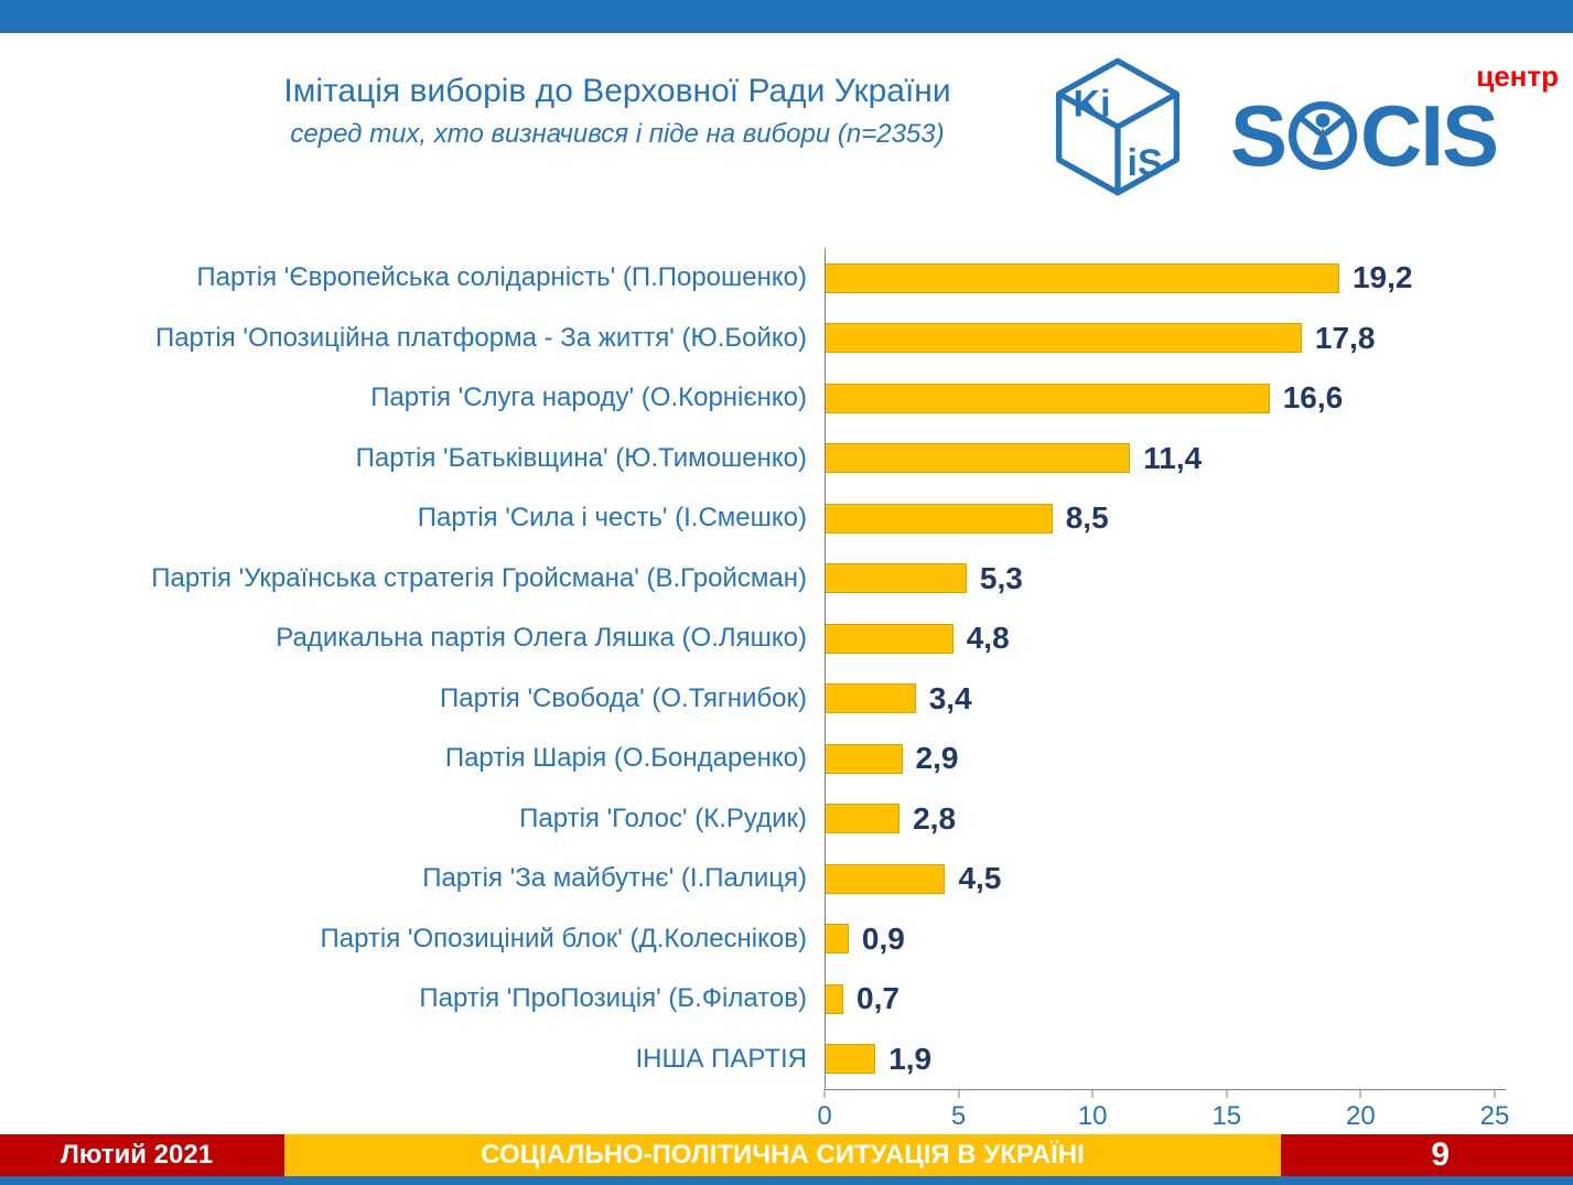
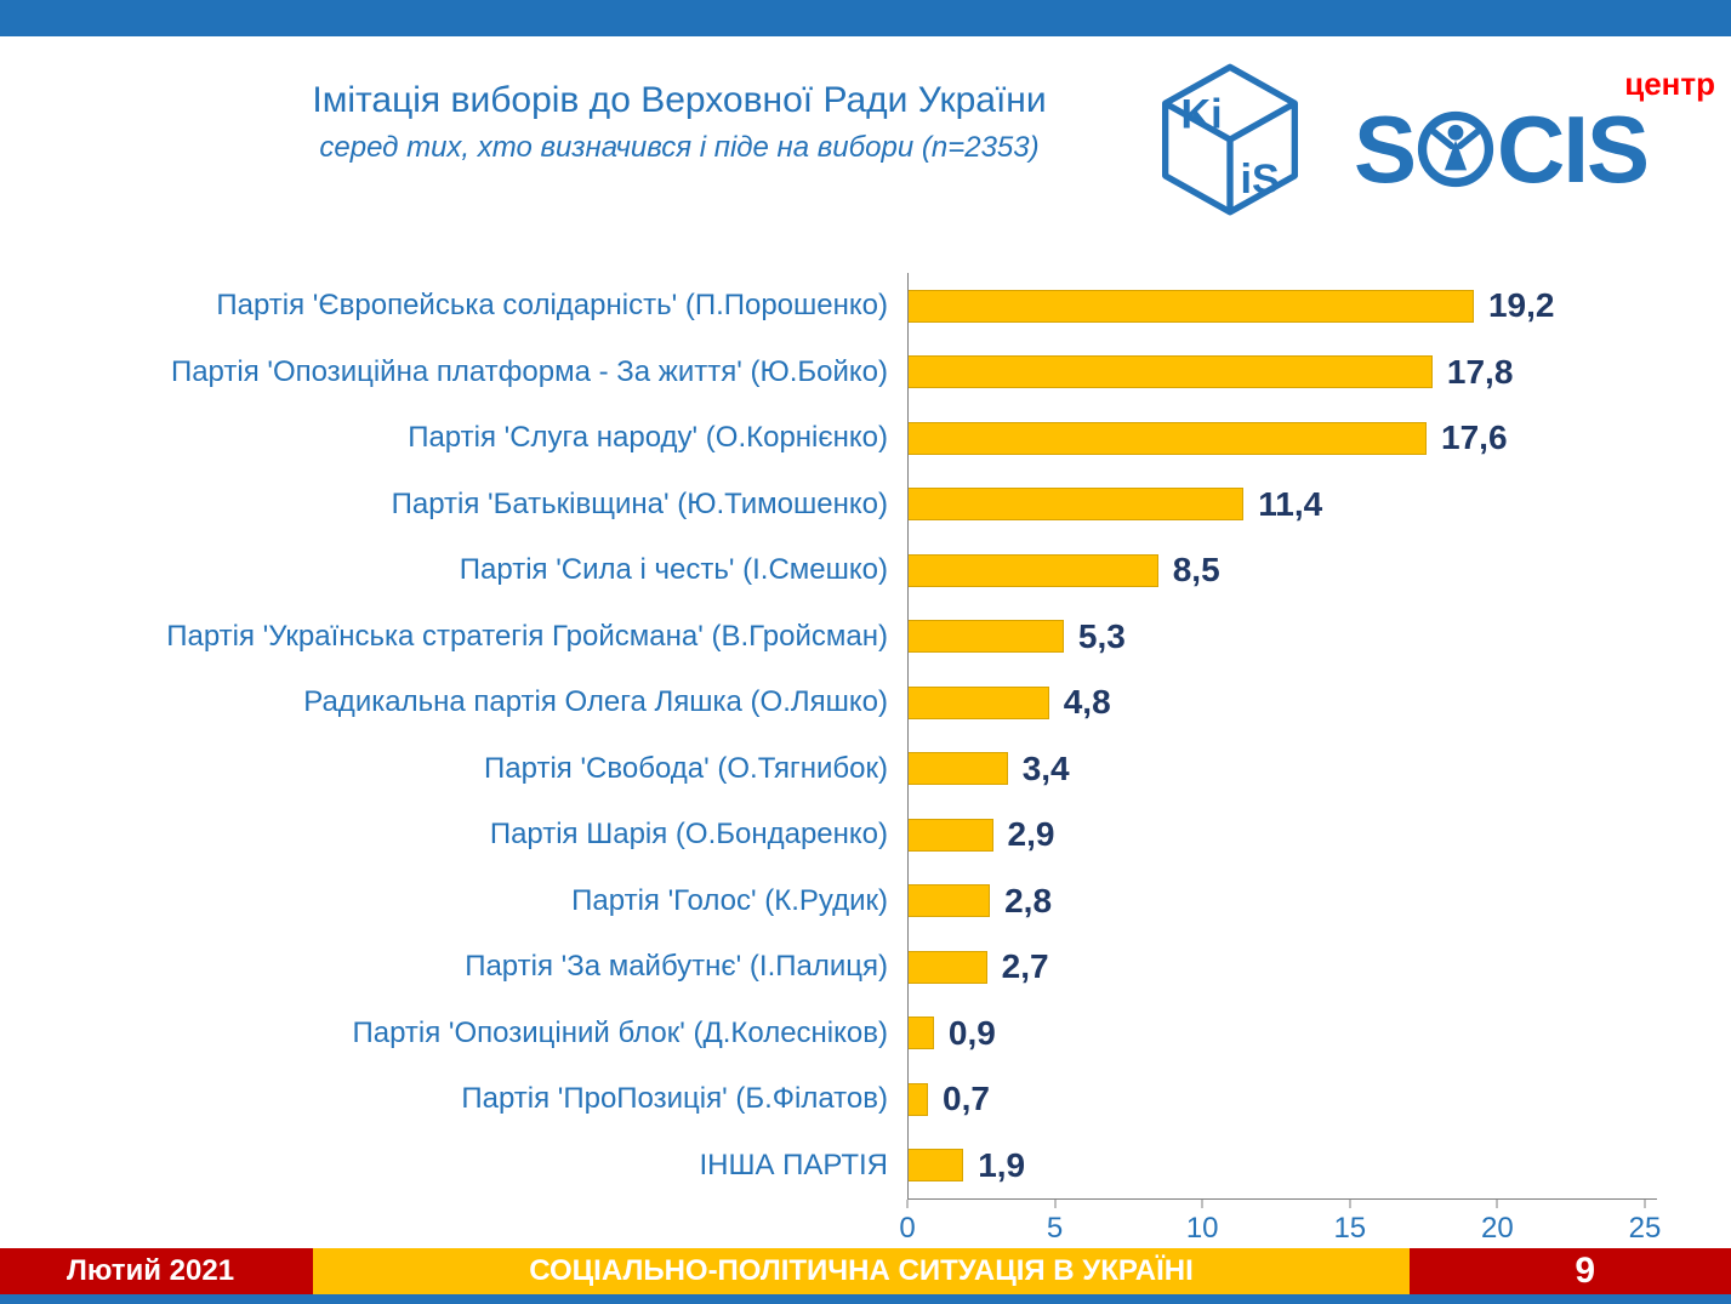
Партія 'Слуга народу' (О.Корнієнко): 16,6 -> 17,6
Партія 'За майбутнє' (І.Палиця): 4,5 -> 2,7
